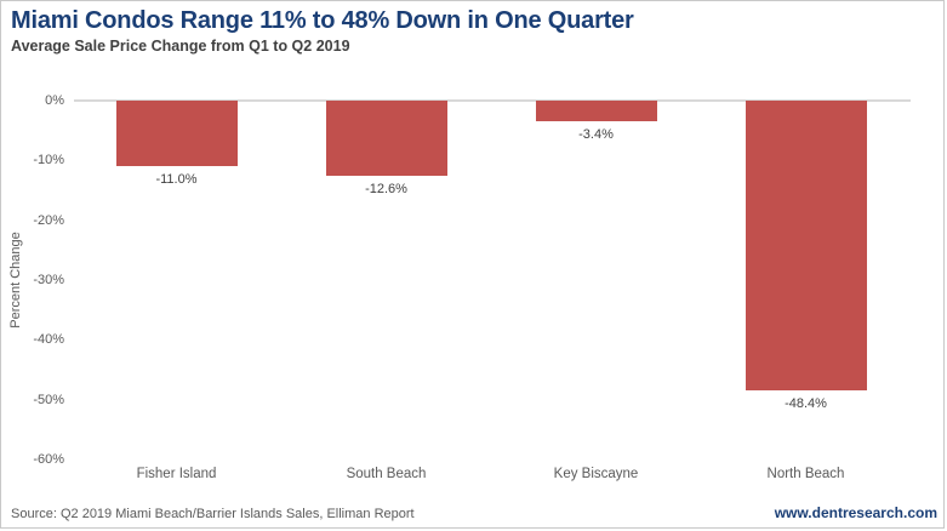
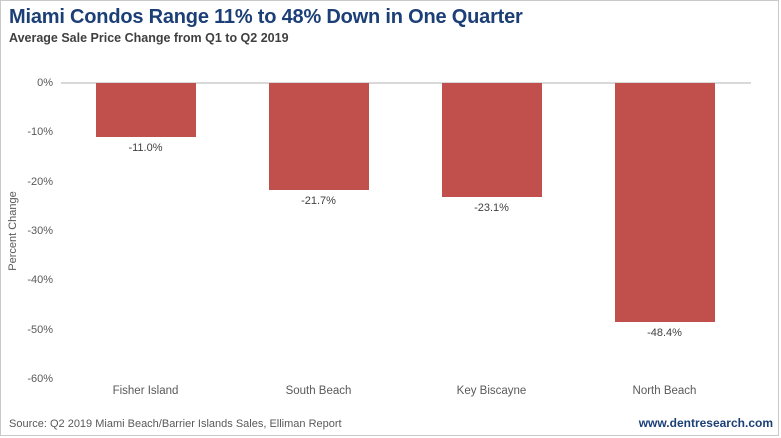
South Beach: -12.6% -> -21.7%
Key Biscayne: -3.4% -> -23.1%
